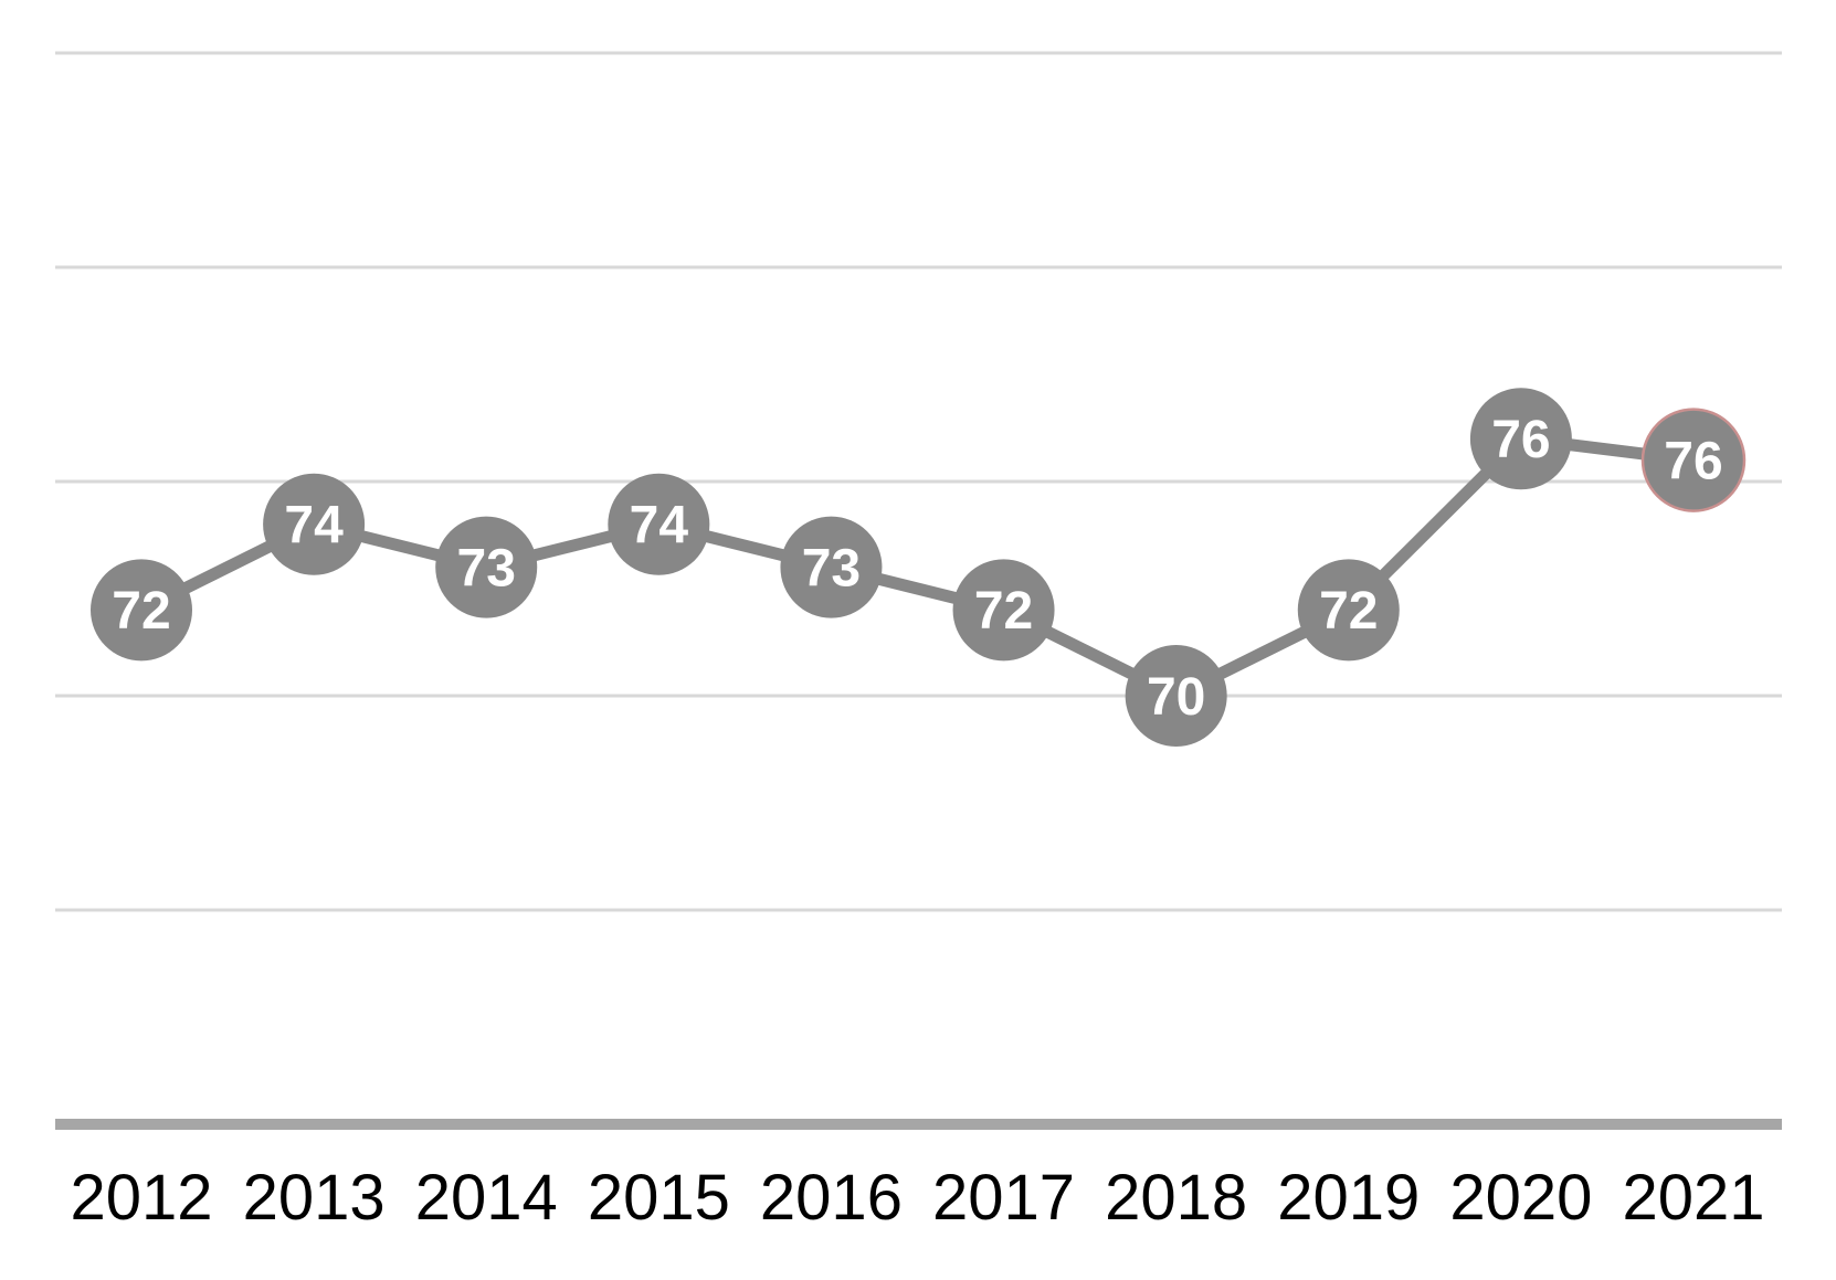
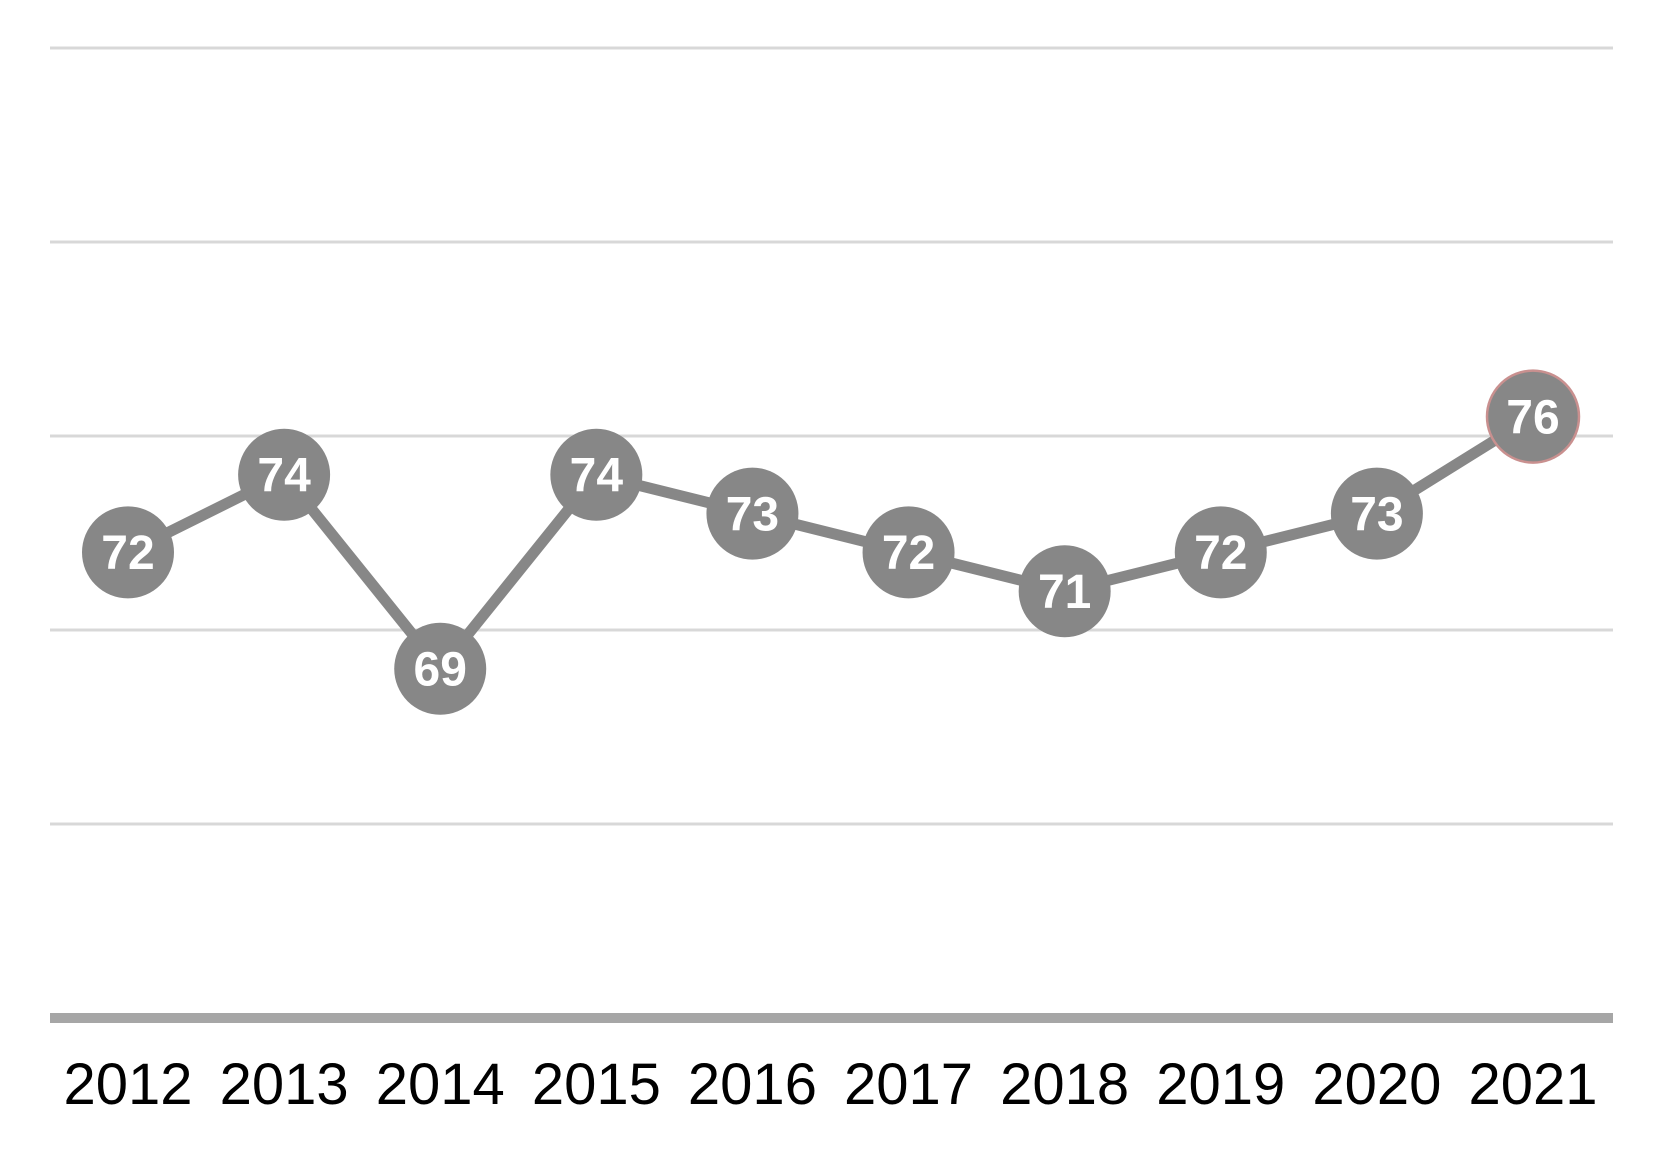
2014: 73 -> 69
2018: 70 -> 71
2020: 76 -> 73
